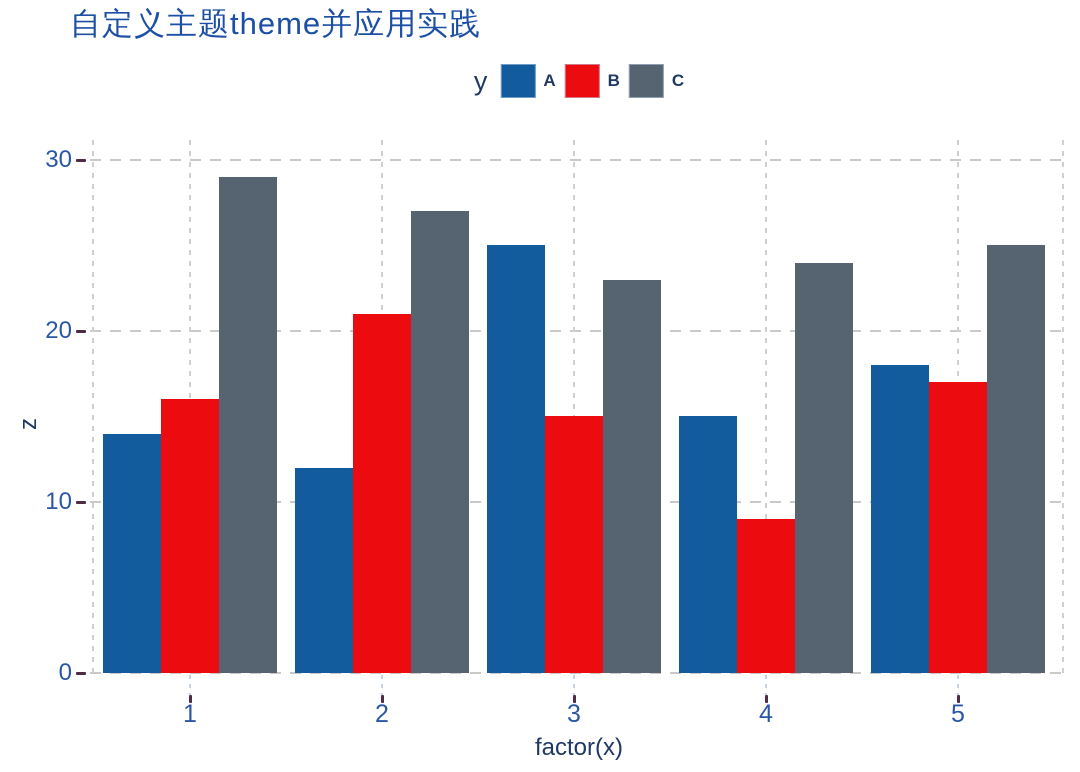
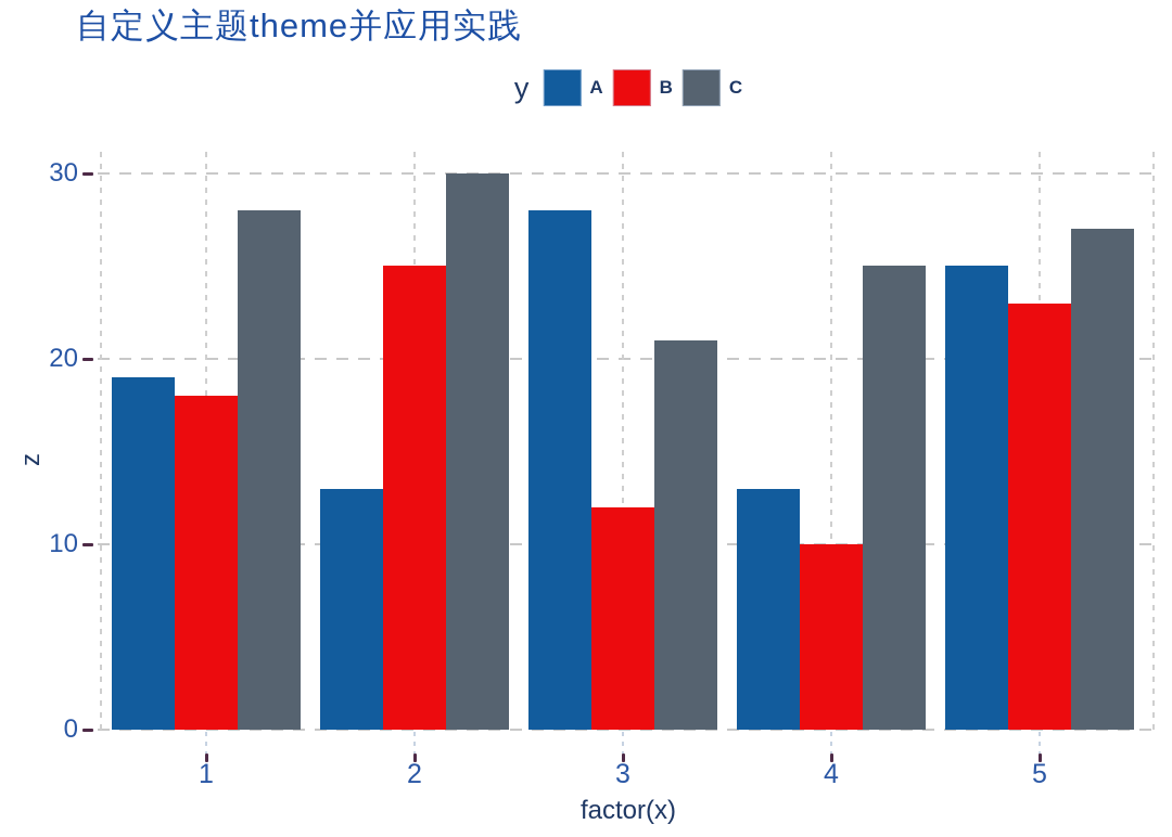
A/1: 14 -> 19
B/1: 16 -> 18
C/1: 29 -> 28
A/2: 12 -> 13
B/2: 21 -> 25
C/2: 27 -> 30
A/3: 25 -> 28
B/3: 15 -> 12
C/3: 23 -> 21
A/4: 15 -> 13
B/4: 9 -> 10
C/4: 24 -> 25
A/5: 18 -> 25
B/5: 17 -> 23
C/5: 25 -> 27
